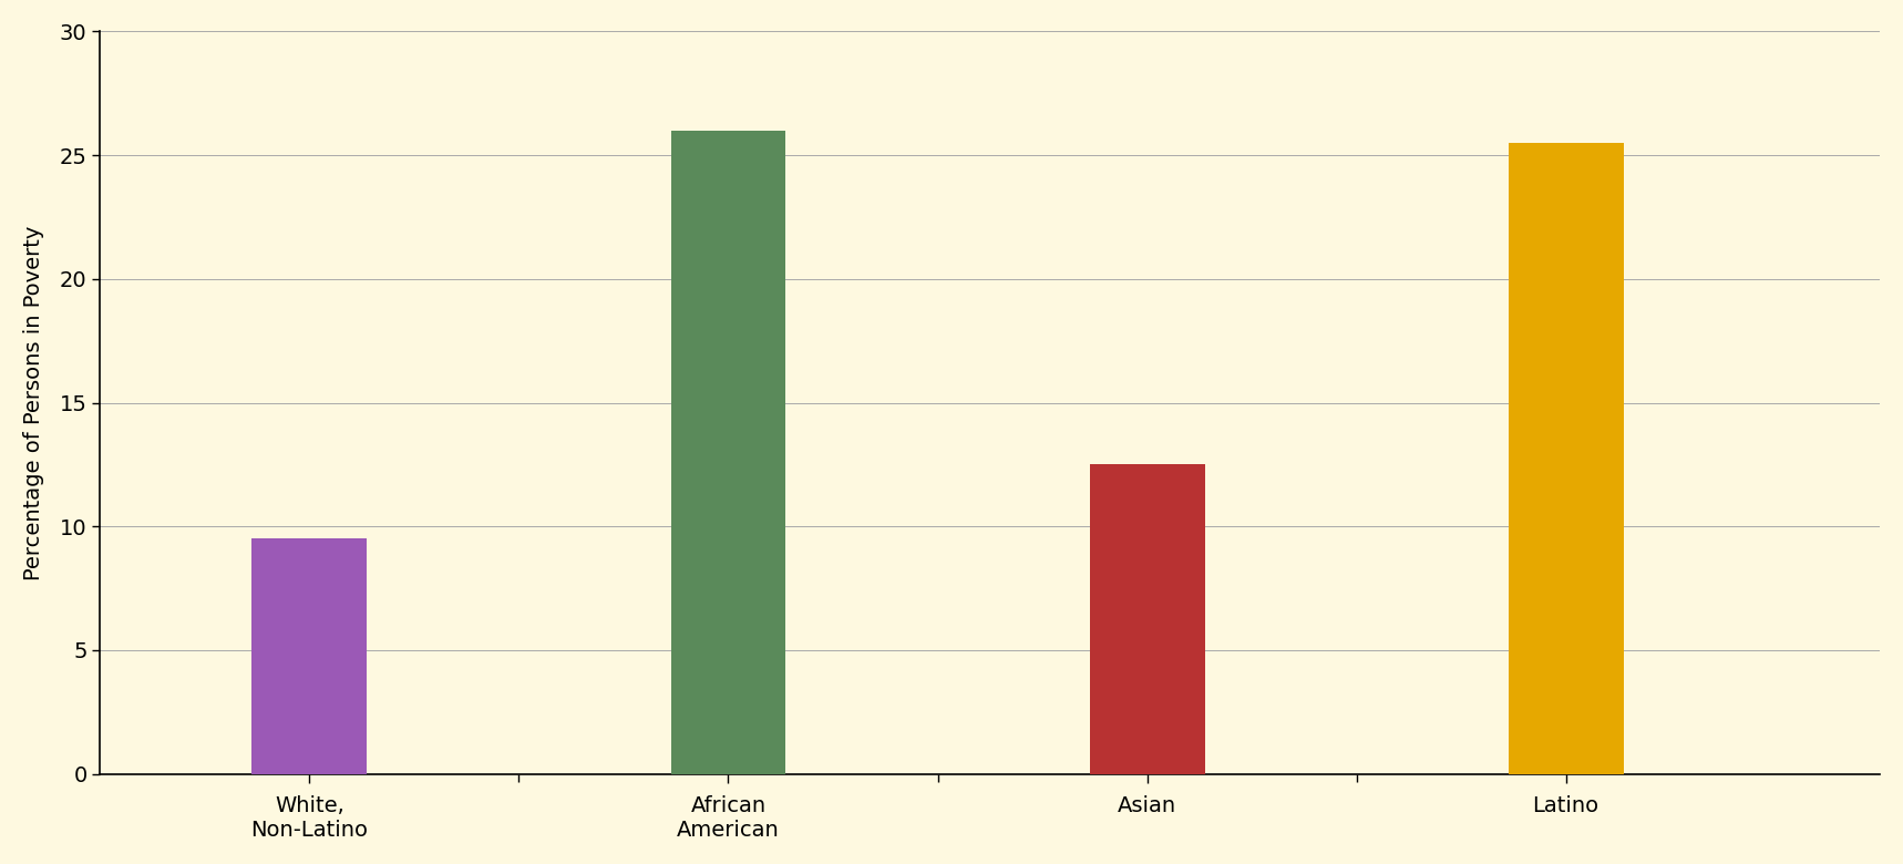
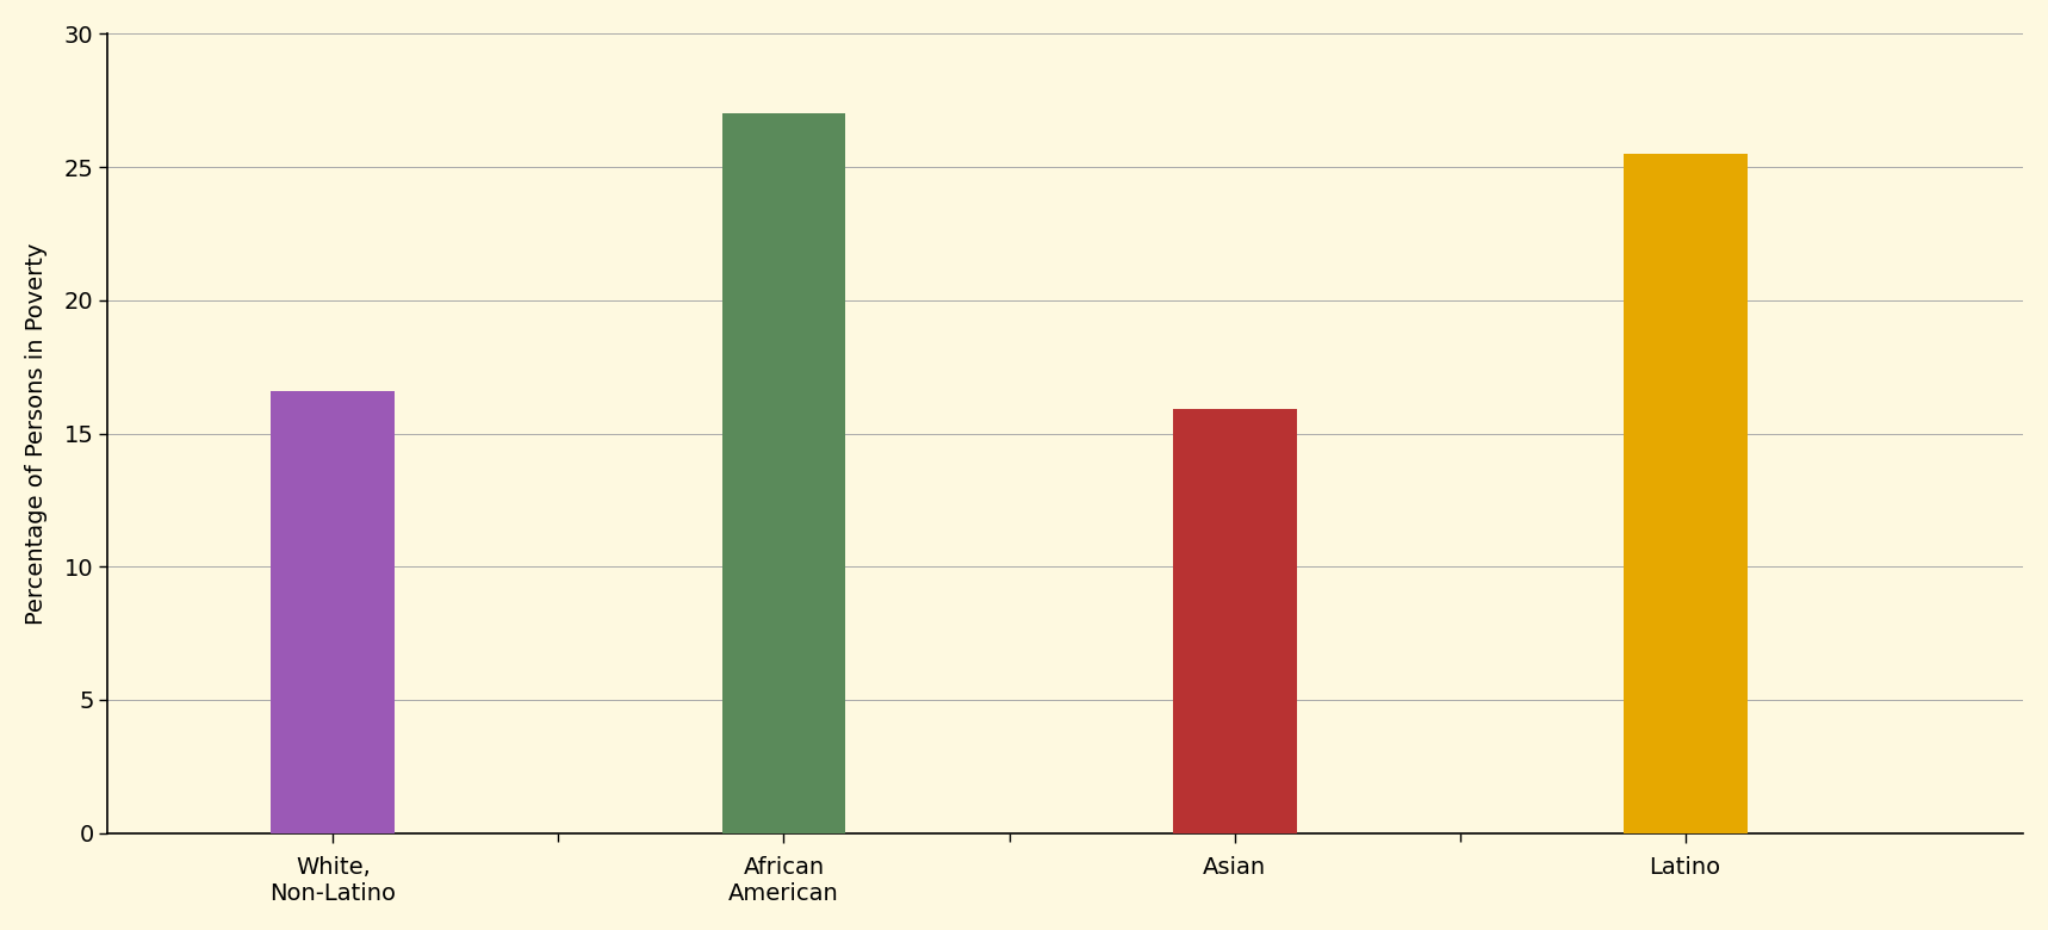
White, Non-Latino: 9.5 -> 16.6
African American: 26.0 -> 27.0
Asian: 12.5 -> 15.9
